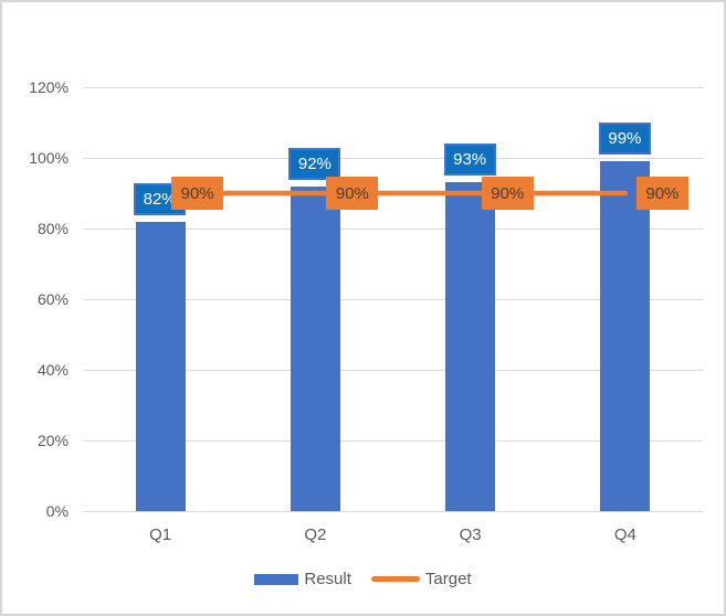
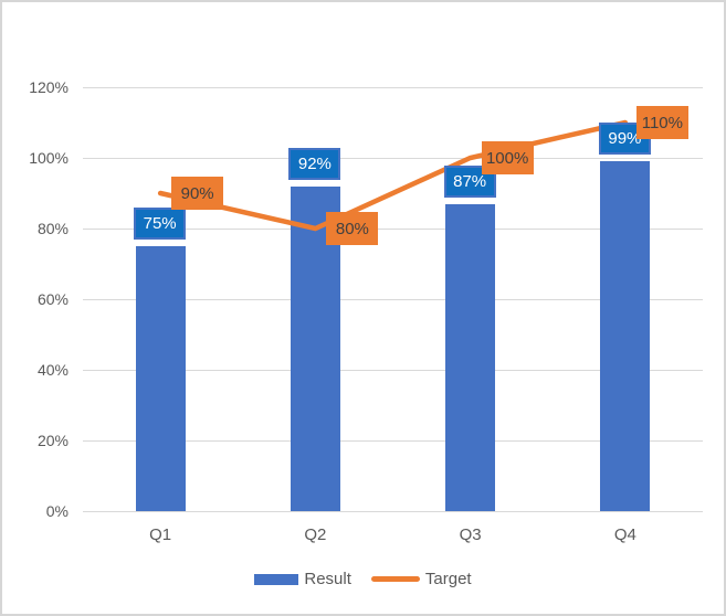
Result/Q1: 82% -> 75%
Target/Q2: 90% -> 80%
Result/Q3: 93% -> 87%
Target/Q3: 90% -> 100%
Target/Q4: 90% -> 110%
